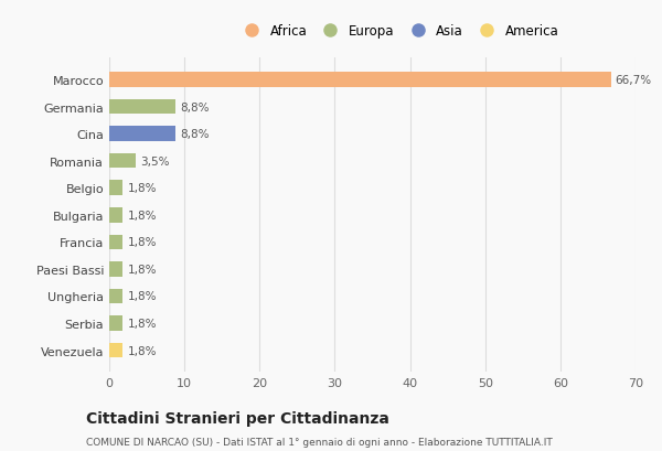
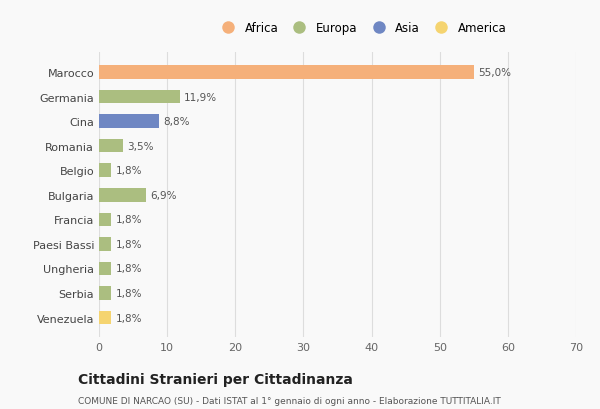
Marocco: 66,7% -> 55,0%
Germania: 8,8% -> 11,9%
Bulgaria: 1,8% -> 6,9%
